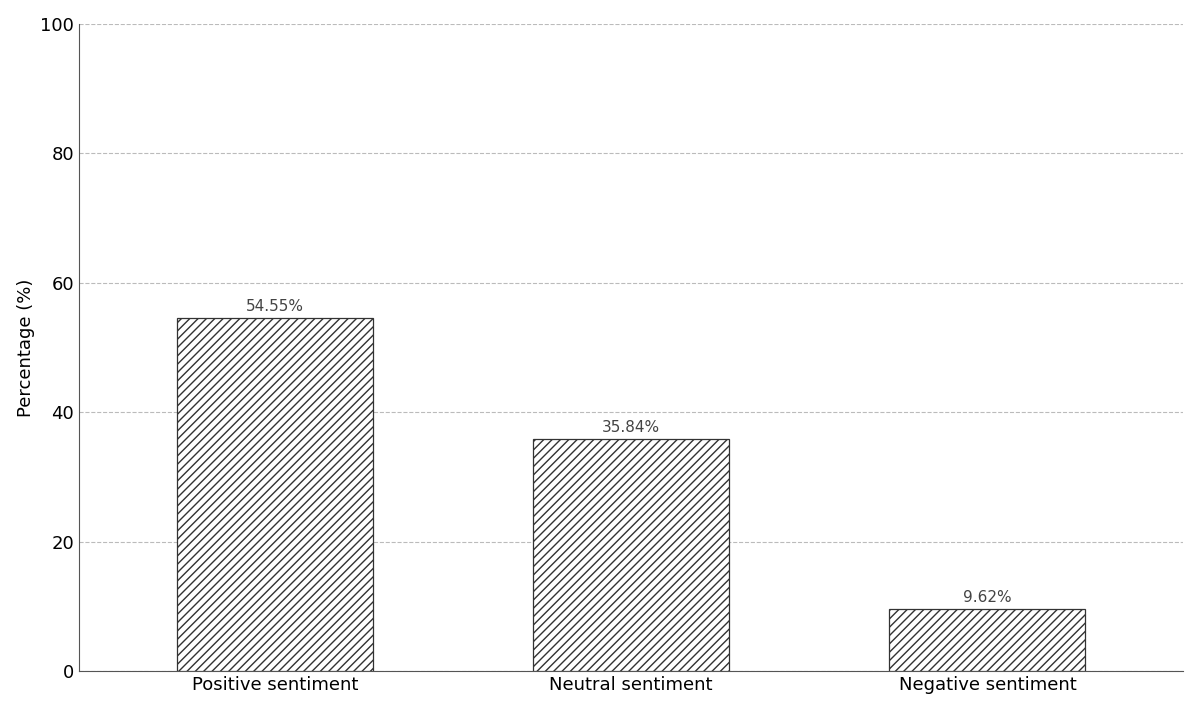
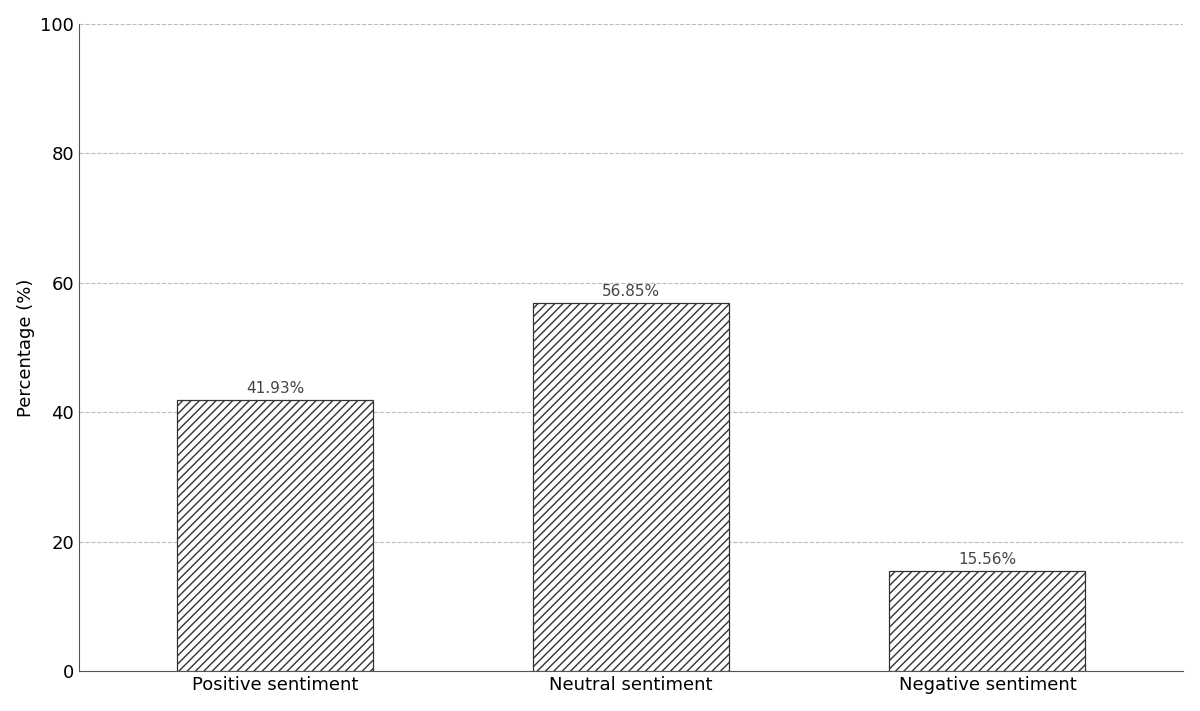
Positive sentiment: 54.55% -> 41.93%
Neutral sentiment: 35.84% -> 56.85%
Negative sentiment: 9.62% -> 15.56%
